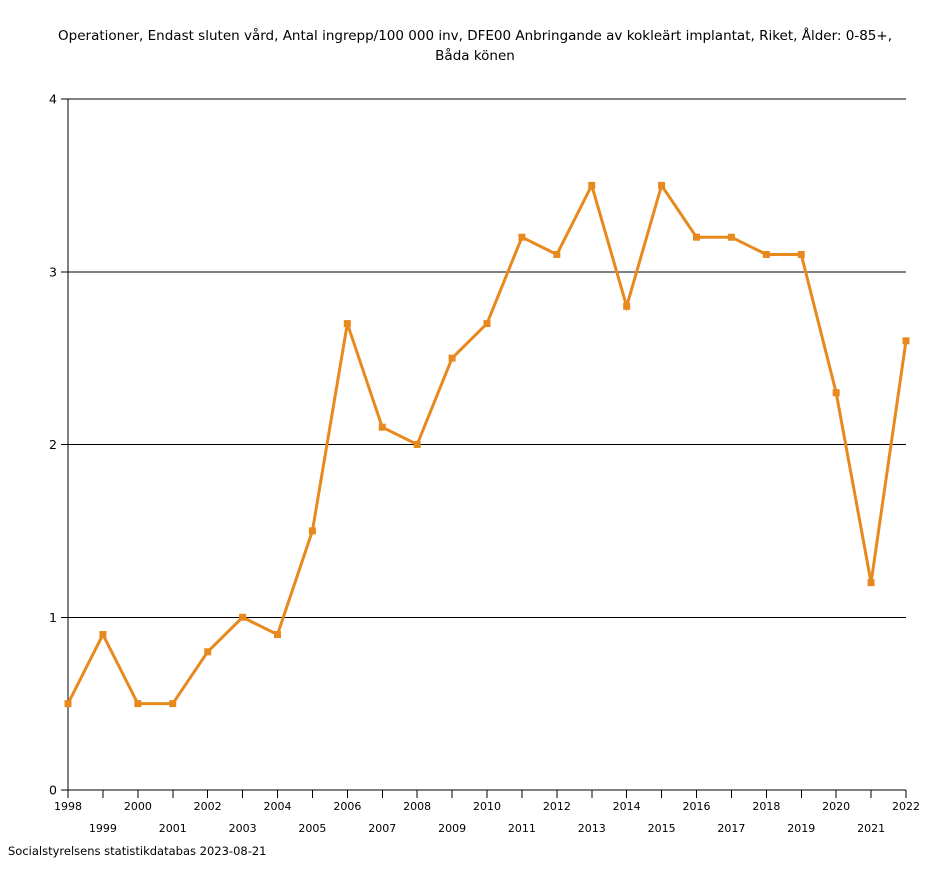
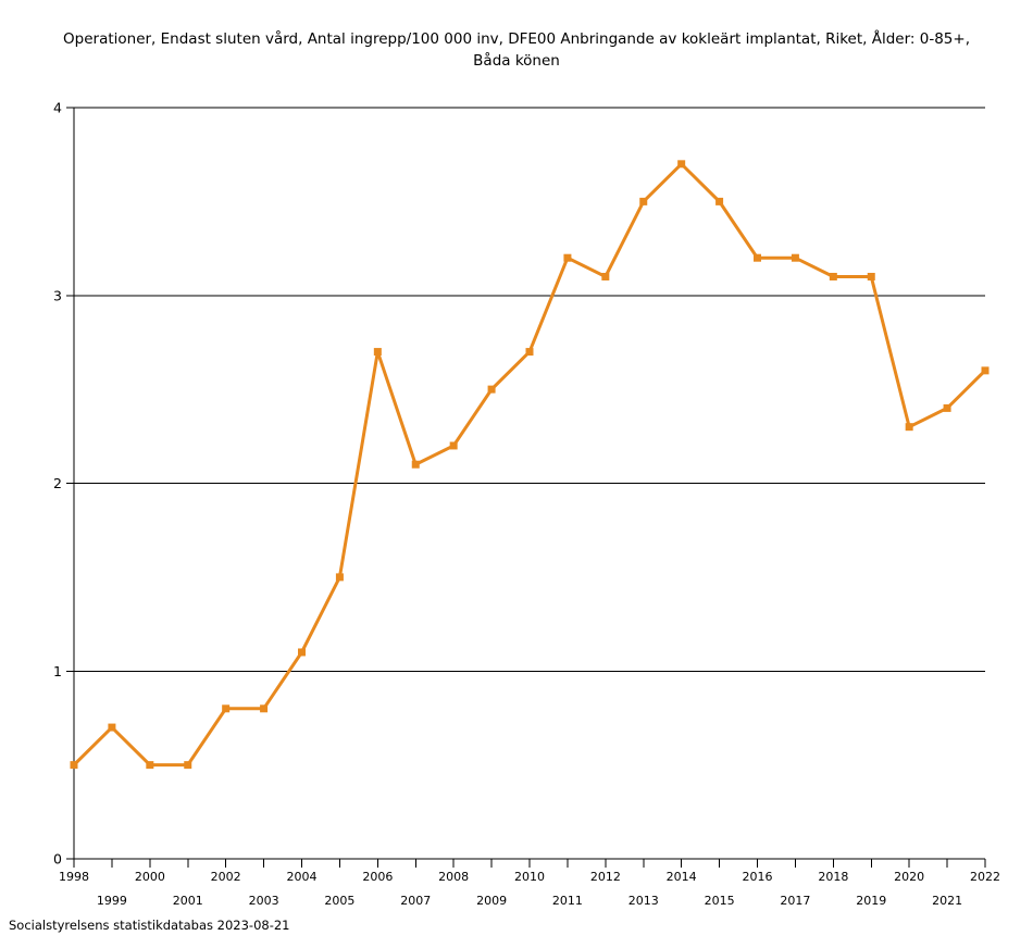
1999: 0.9 -> 0.7
2003: 1.0 -> 0.8
2004: 0.9 -> 1.1
2008: 2.0 -> 2.2
2014: 2.8 -> 3.7
2021: 1.2 -> 2.4
